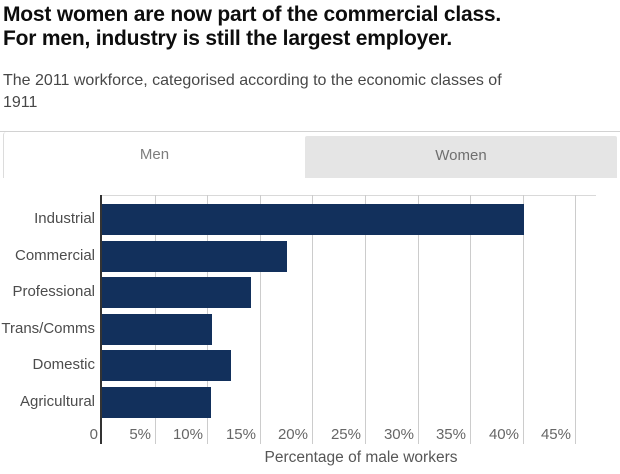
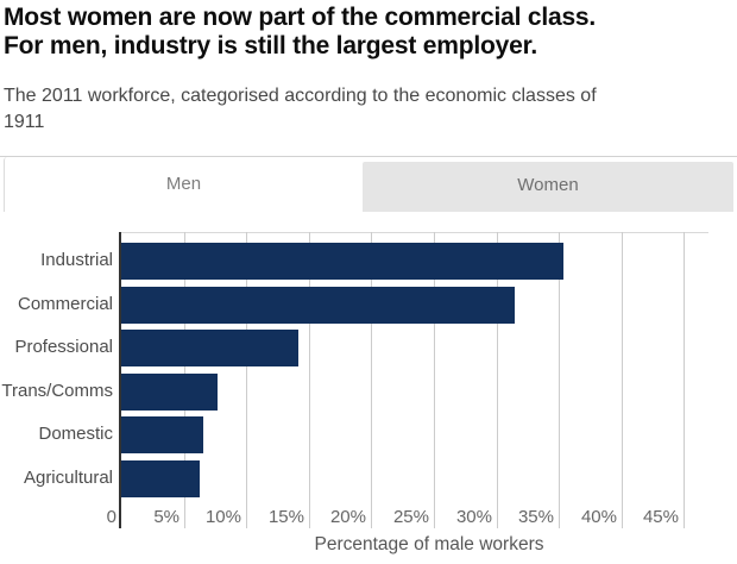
Industrial: 40.1% -> 35.4%
Commercial: 17.6% -> 31.5%
Trans/Comms: 10.5% -> 7.7%
Domestic: 12.3% -> 6.6%
Agricultural: 10.4% -> 6.3%
